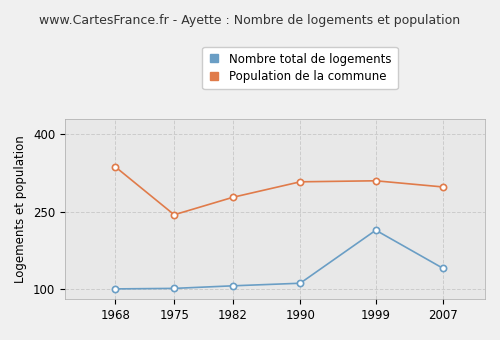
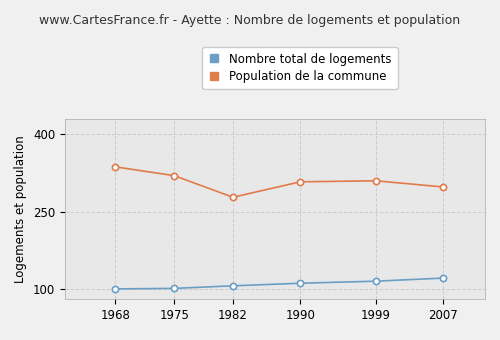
Population de la commune/1975: 244 -> 320
Nombre total de logements/1999: 214 -> 115
Nombre total de logements/2007: 140 -> 121
